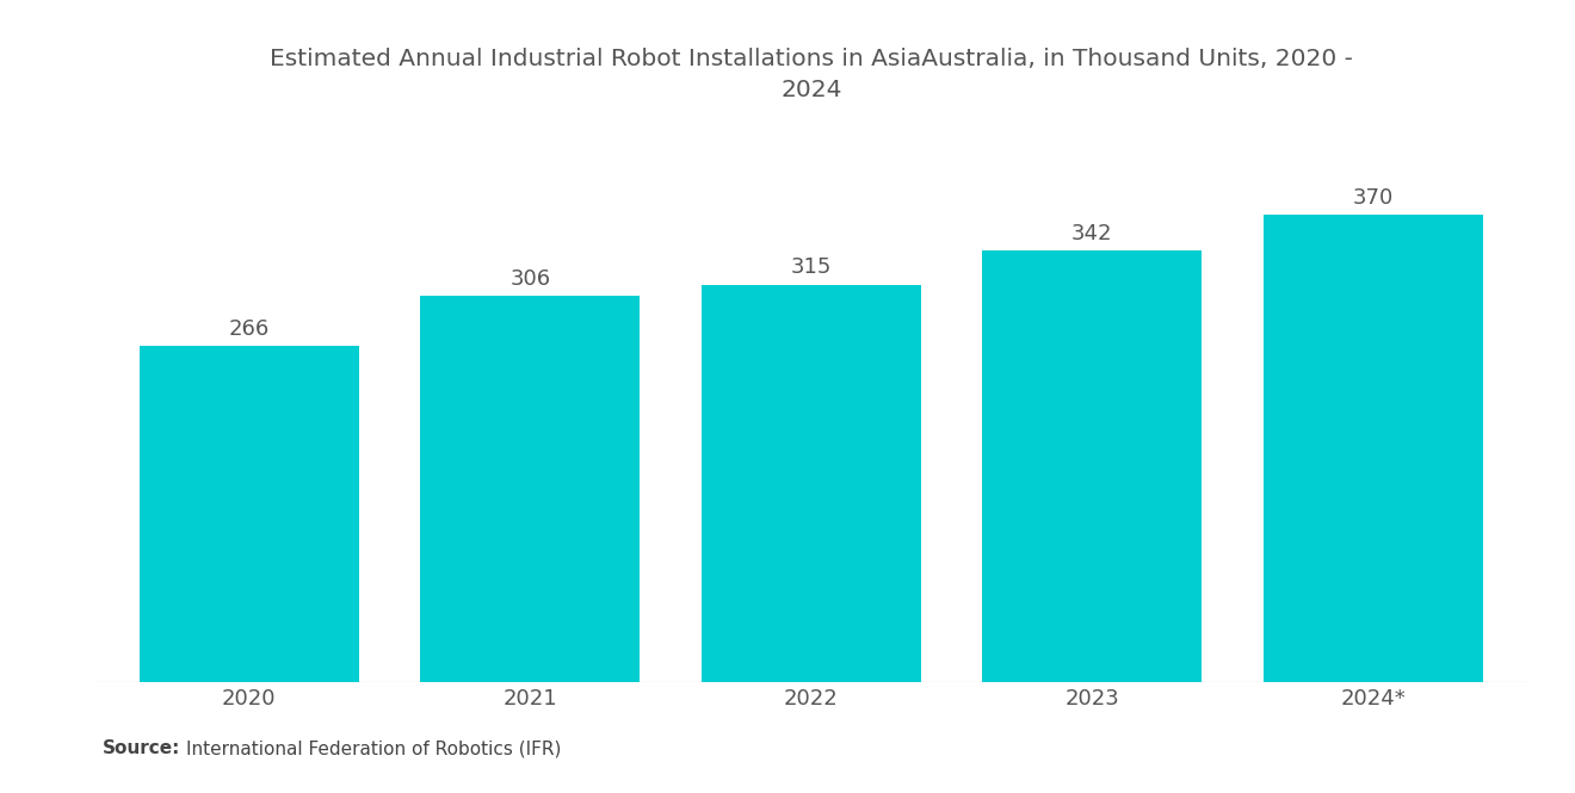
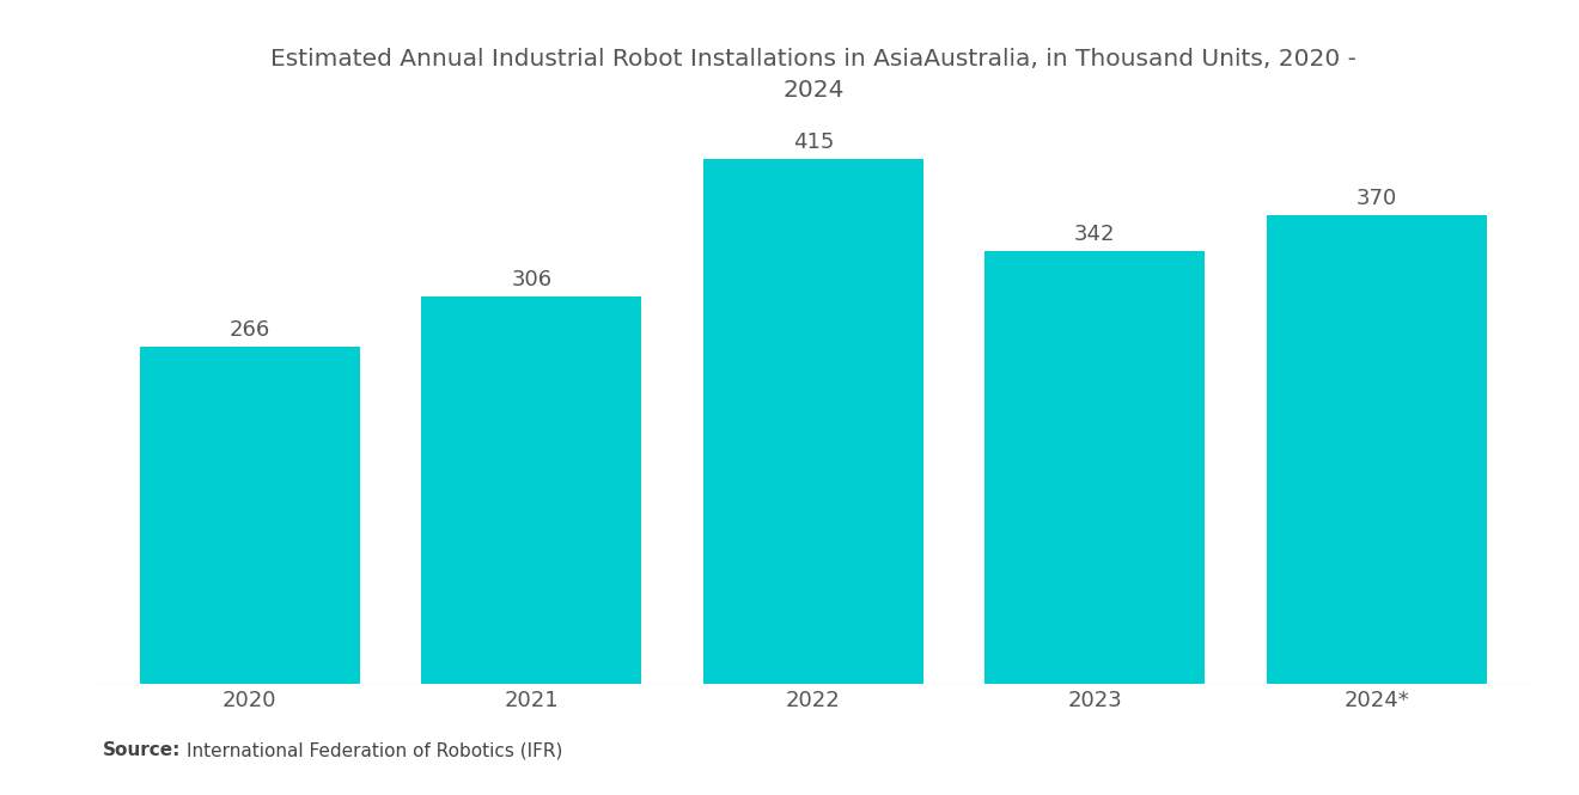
2022: 315 -> 415
